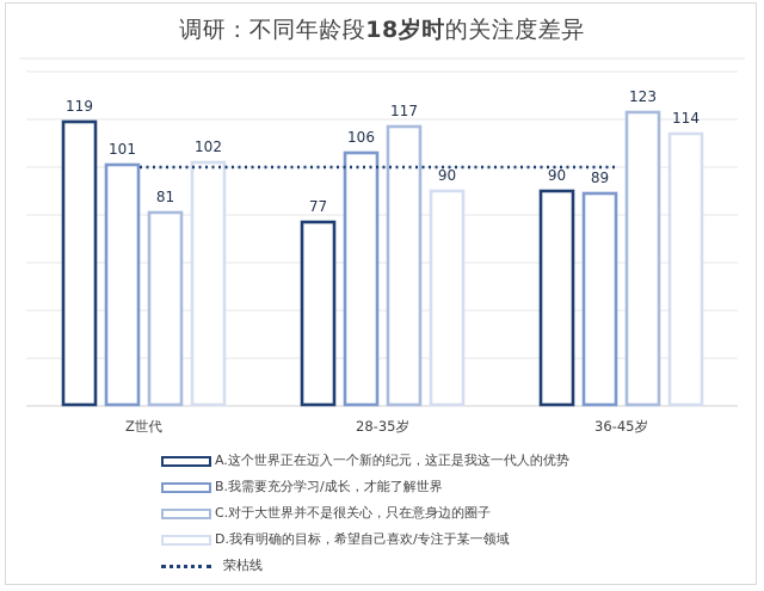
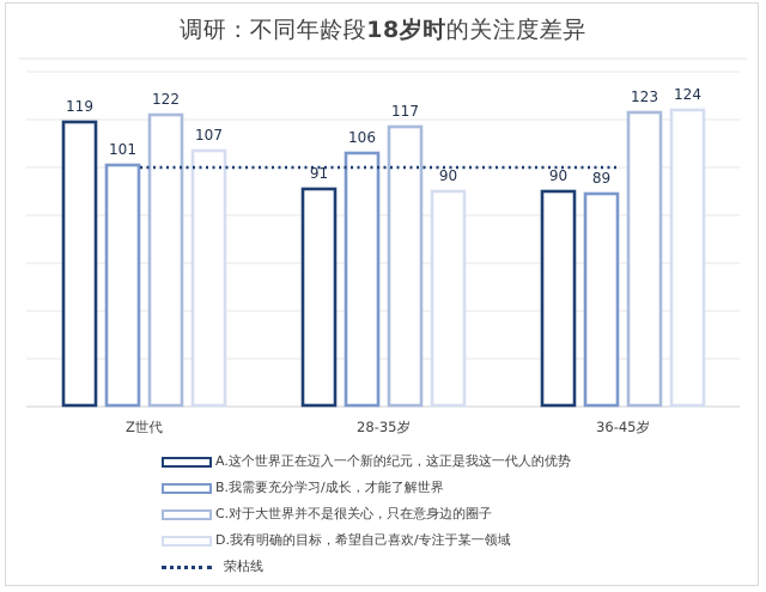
C.对于大世界并不是很关心，只在意身边的圈子/Z世代: 81 -> 122
D.我有明确的目标，希望自己喜欢/专注于某一领域/Z世代: 102 -> 107
A.这个世界正在迈入一个新的纪元，这正是我这一代人的优势/28-35岁: 77 -> 91
D.我有明确的目标，希望自己喜欢/专注于某一领域/36-45岁: 114 -> 124
